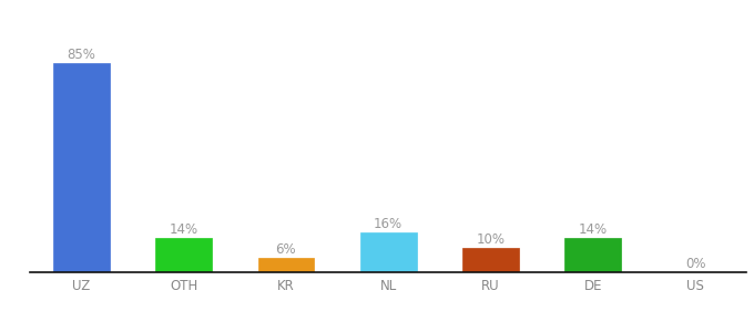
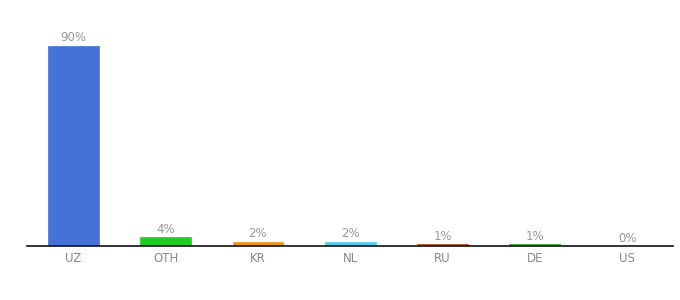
UZ: 85% -> 90%
OTH: 14% -> 4%
KR: 6% -> 2%
NL: 16% -> 2%
RU: 10% -> 1%
DE: 14% -> 1%
